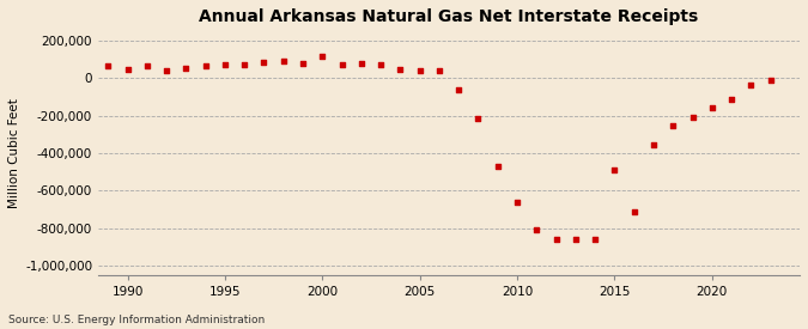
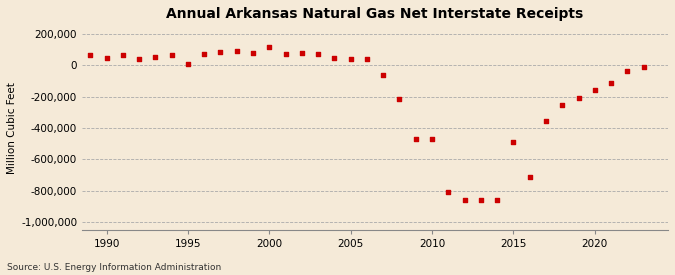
1995: 70,000 -> 10,000
2010: -660,000 -> -470,000
